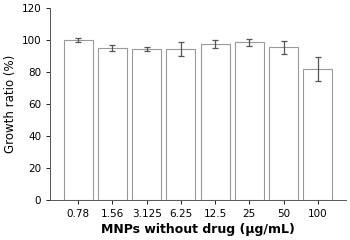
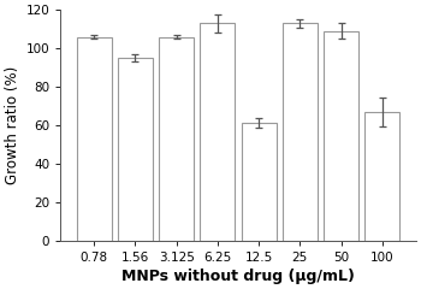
0.78: 100 -> 106
3.125: 94 -> 106
6.25: 94 -> 113
12.5: 98 -> 61
25: 98 -> 113
50: 96 -> 109
100: 82 -> 67
